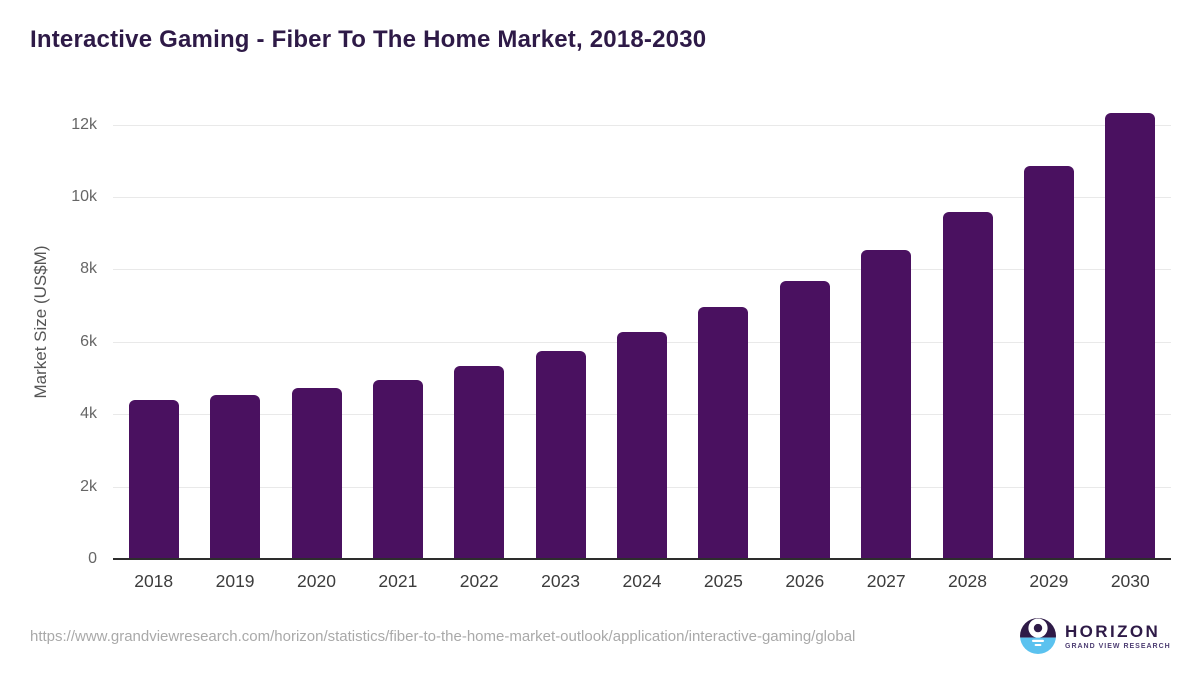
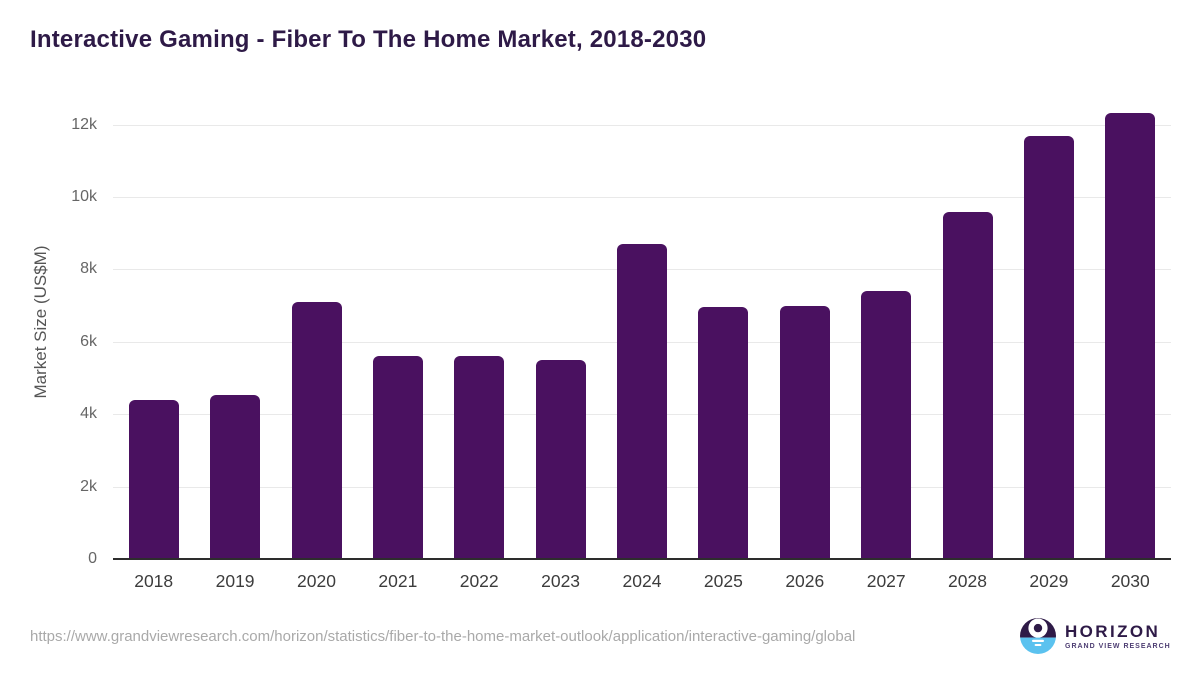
2020: 4.7k -> 7.1k
2021: 5.0k -> 5.6k
2022: 5.3k -> 5.6k
2023: 5.7k -> 5.5k
2024: 6.3k -> 8.7k
2026: 7.7k -> 7.0k
2027: 8.6k -> 7.4k
2029: 10.8k -> 11.7k
